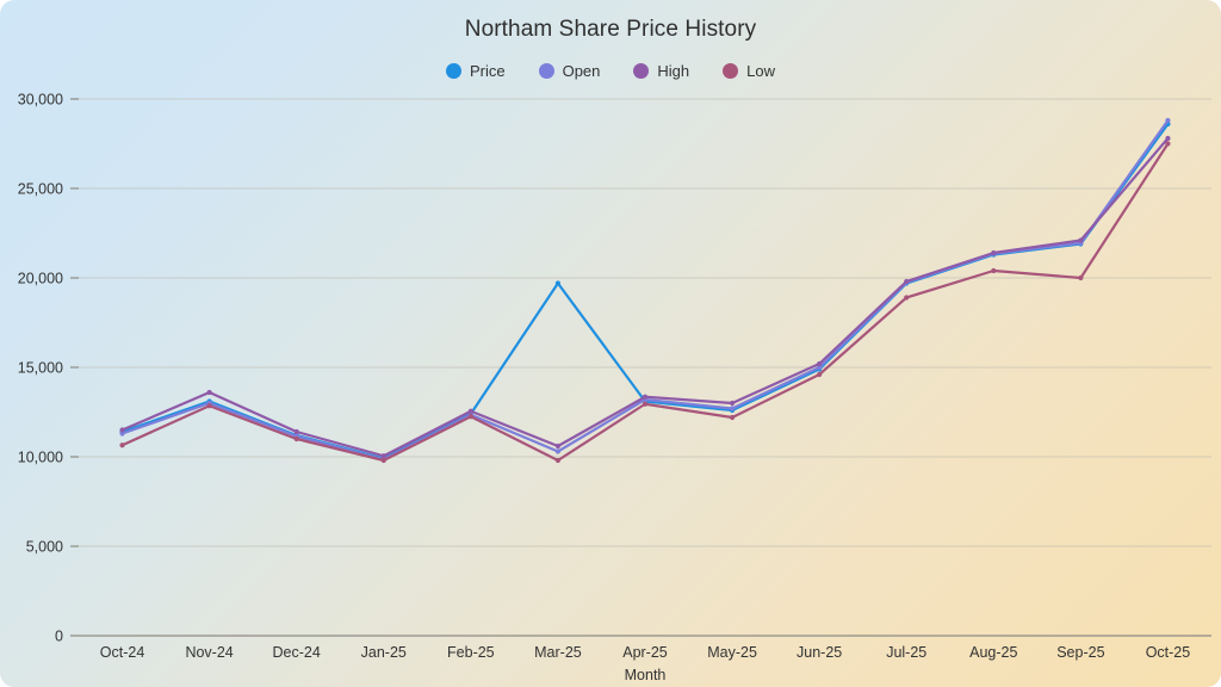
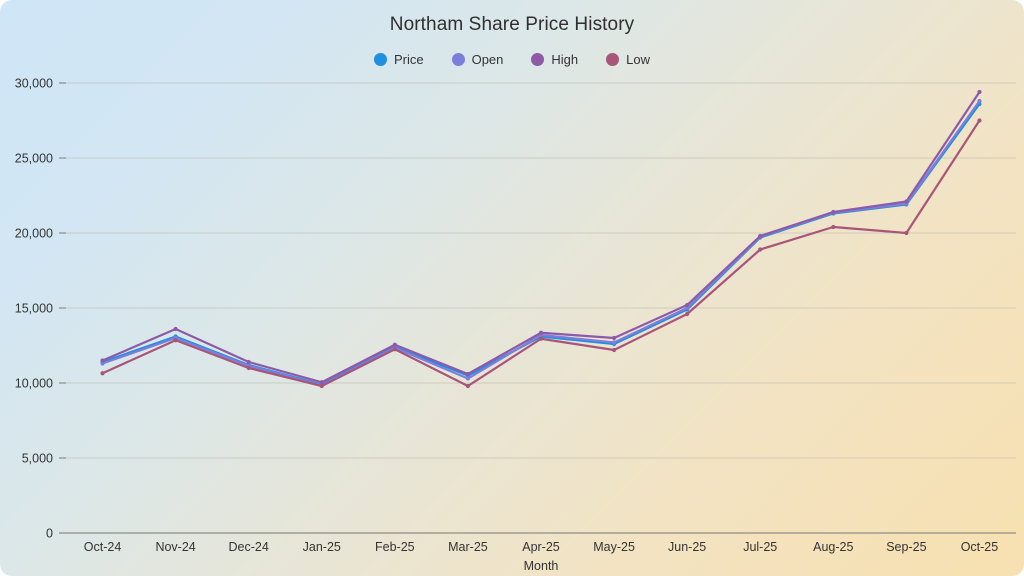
Price/Mar-25: 19700 -> 10500
High/Oct-25: 27800 -> 29400
